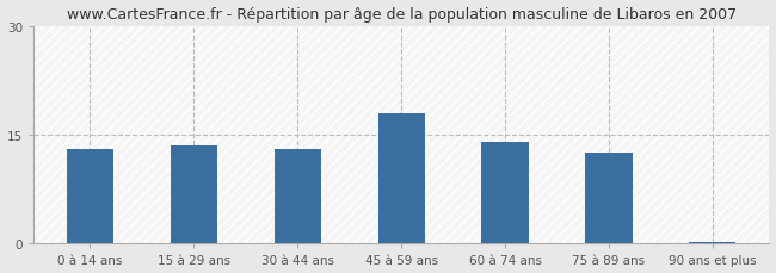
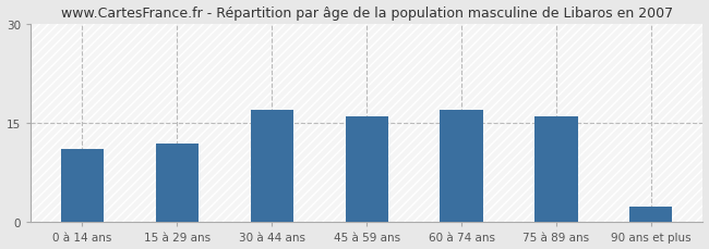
0 à 14 ans: 13.0 -> 11.0
15 à 29 ans: 13.5 -> 11.8
30 à 44 ans: 13.0 -> 17.0
45 à 59 ans: 18.0 -> 16.0
60 à 74 ans: 14.0 -> 17.0
75 à 89 ans: 12.5 -> 16.0
90 ans et plus: 0.3 -> 2.4
